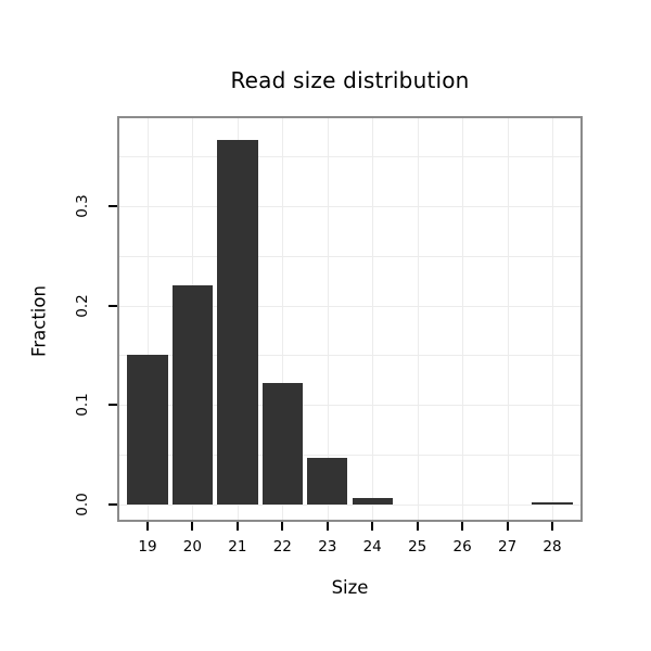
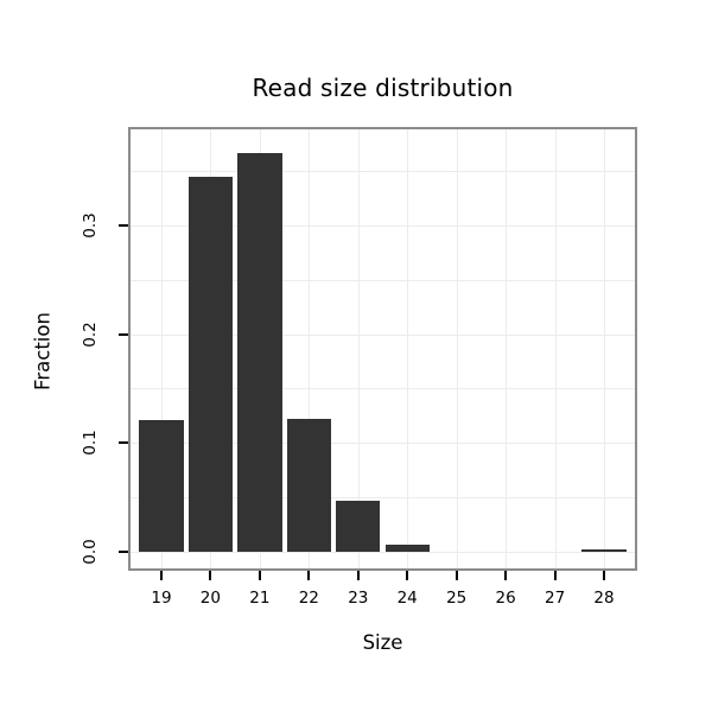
19: 0.15 -> 0.12
20: 0.22 -> 0.34
